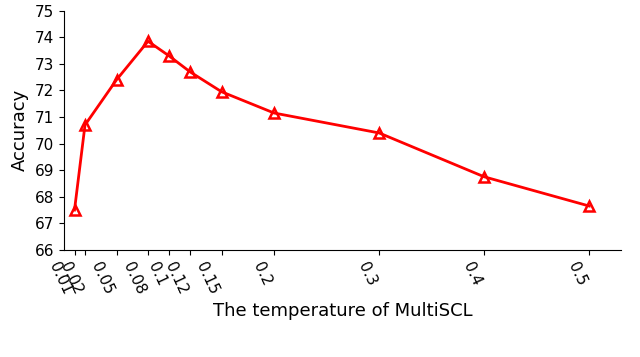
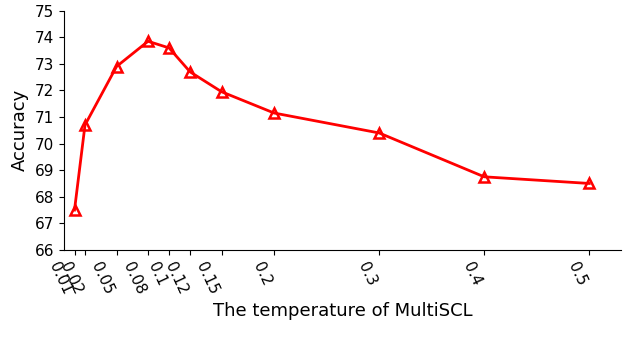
0.05: 72.40 -> 72.90
0.1: 73.30 -> 73.60
0.5: 67.65 -> 68.50
